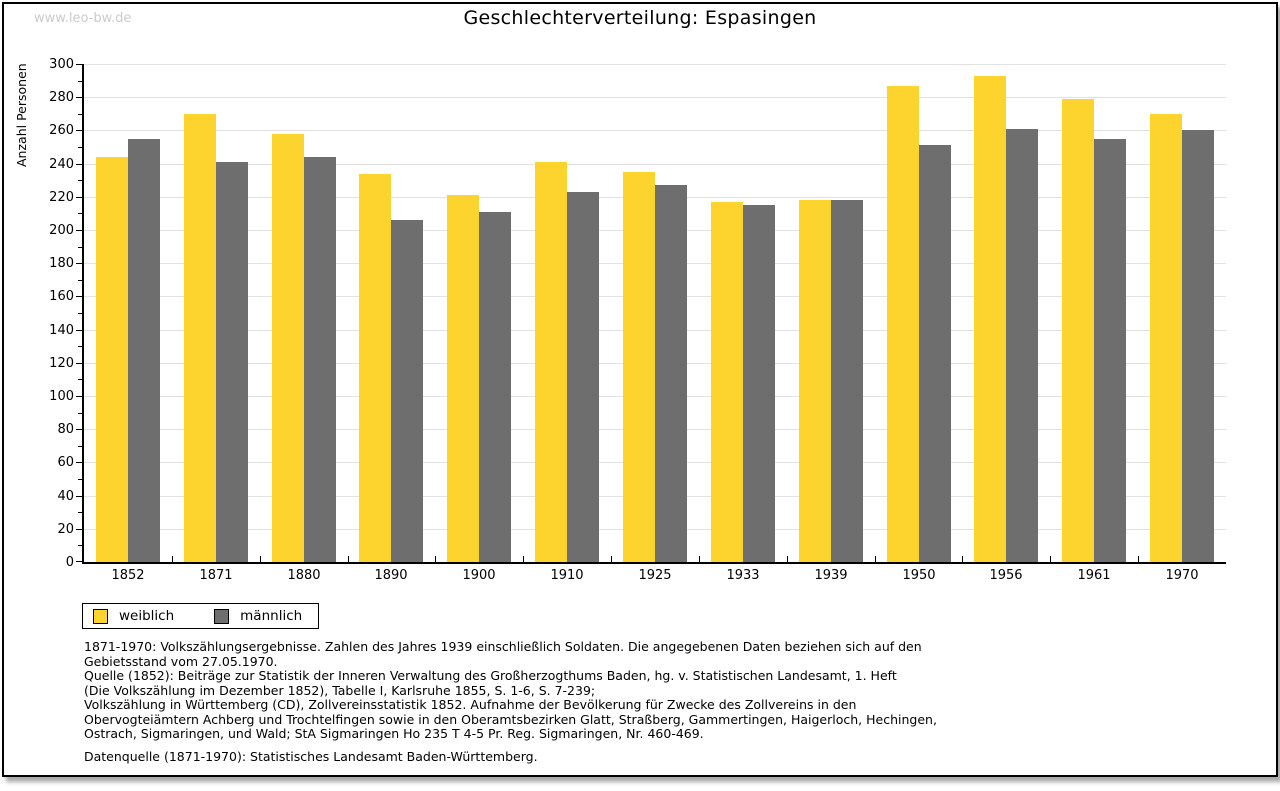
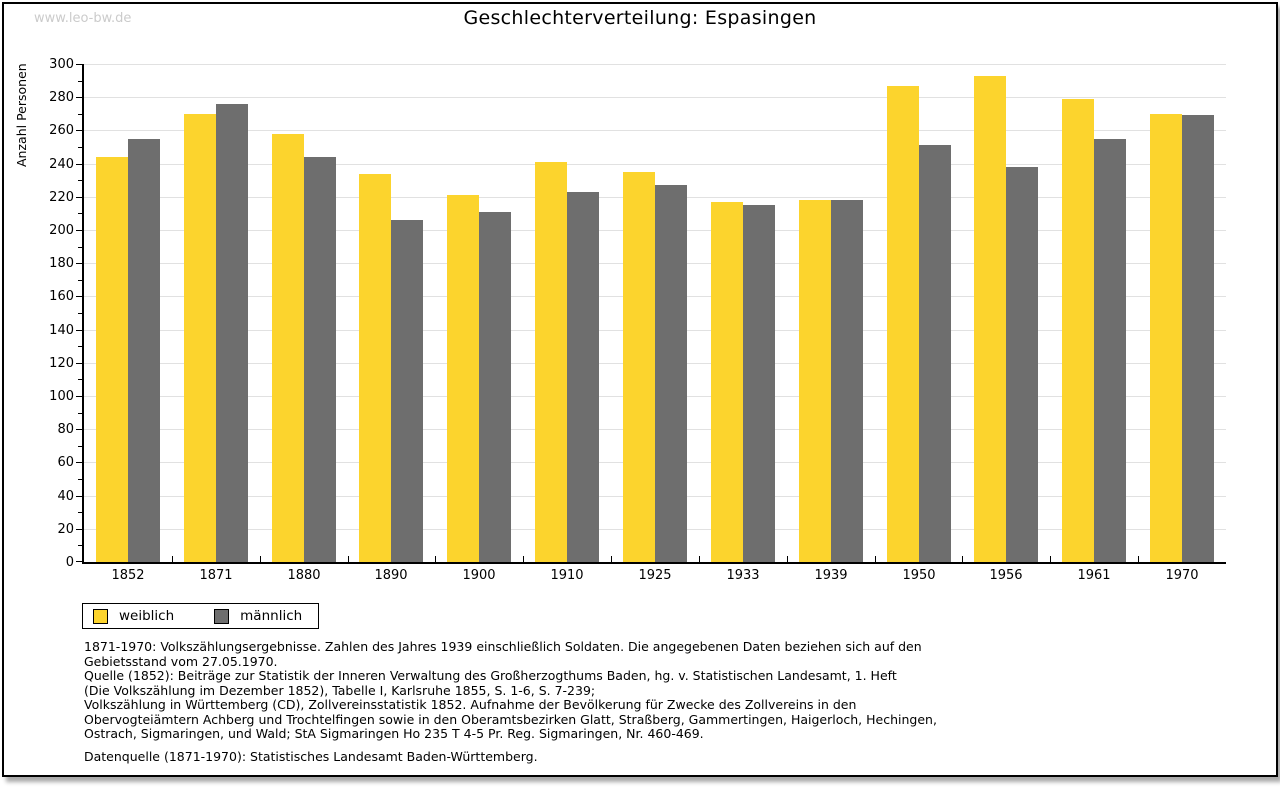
männlich/1871: 241 -> 276
männlich/1956: 261 -> 238
männlich/1970: 260 -> 269
